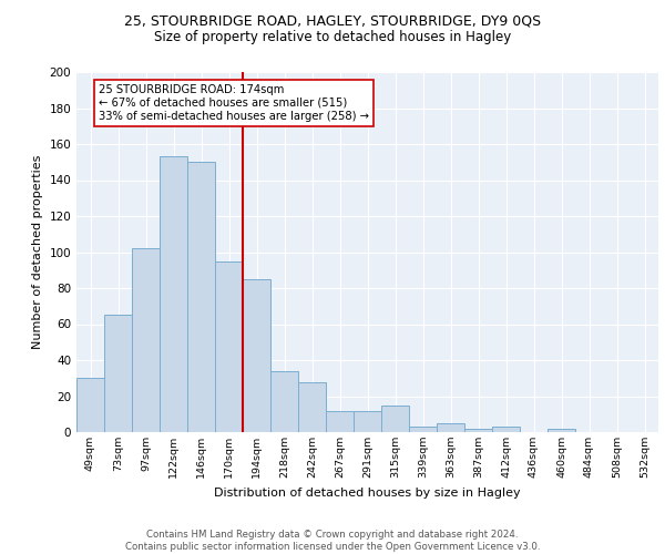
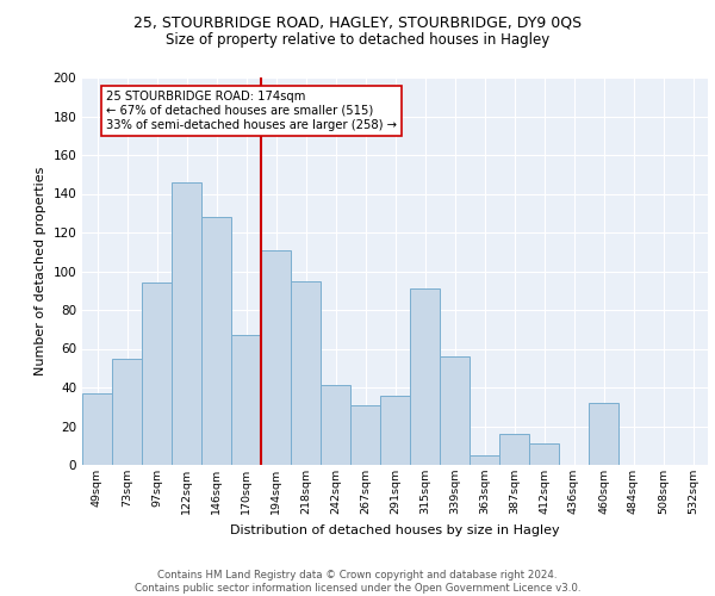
49sqm: 30 -> 37
73sqm: 65 -> 55
97sqm: 102 -> 94
122sqm: 153 -> 146
146sqm: 150 -> 128
170sqm: 95 -> 67
194sqm: 85 -> 111
218sqm: 34 -> 95
242sqm: 28 -> 41
267sqm: 12 -> 31
291sqm: 12 -> 36
315sqm: 15 -> 91
339sqm: 3 -> 56
387sqm: 2 -> 16
412sqm: 3 -> 11
460sqm: 2 -> 32
